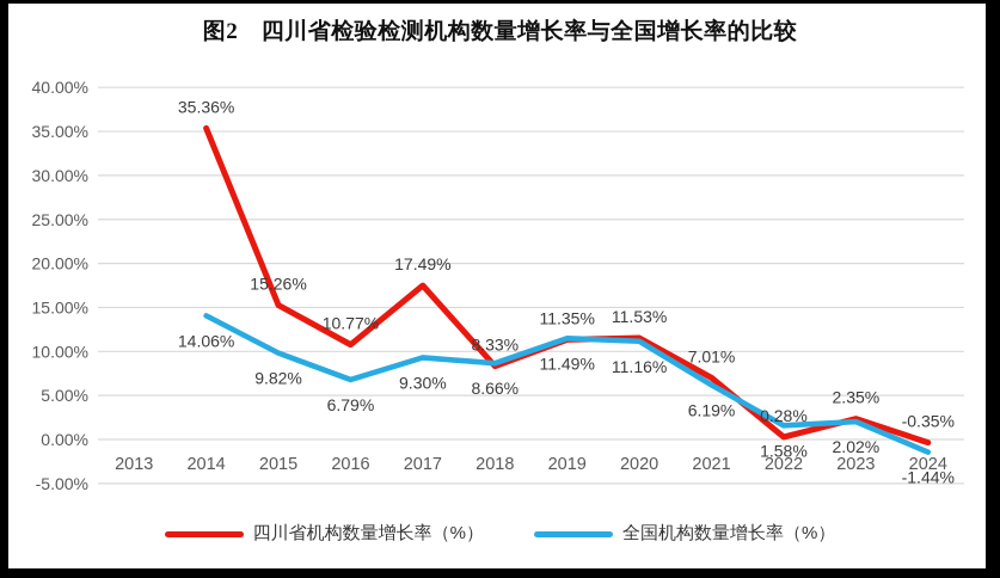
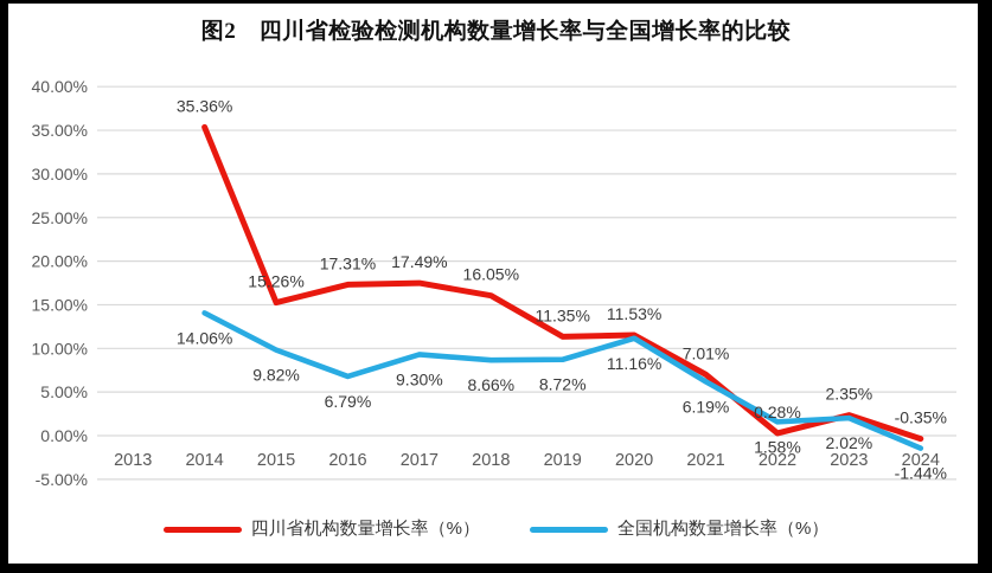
四川省机构数量增长率（%）/2016: 10.77% -> 17.31%
四川省机构数量增长率（%）/2018: 8.33% -> 16.05%
全国机构数量增长率（%）/2019: 11.49% -> 8.72%
